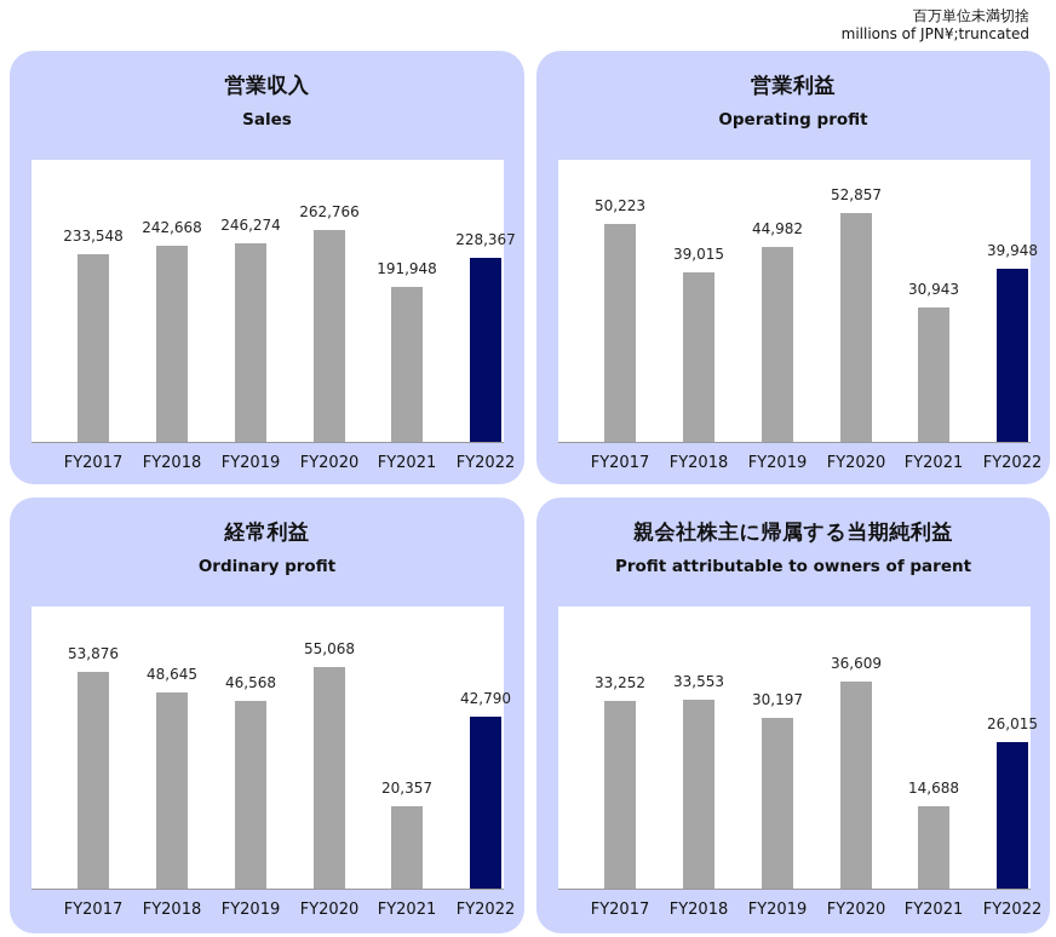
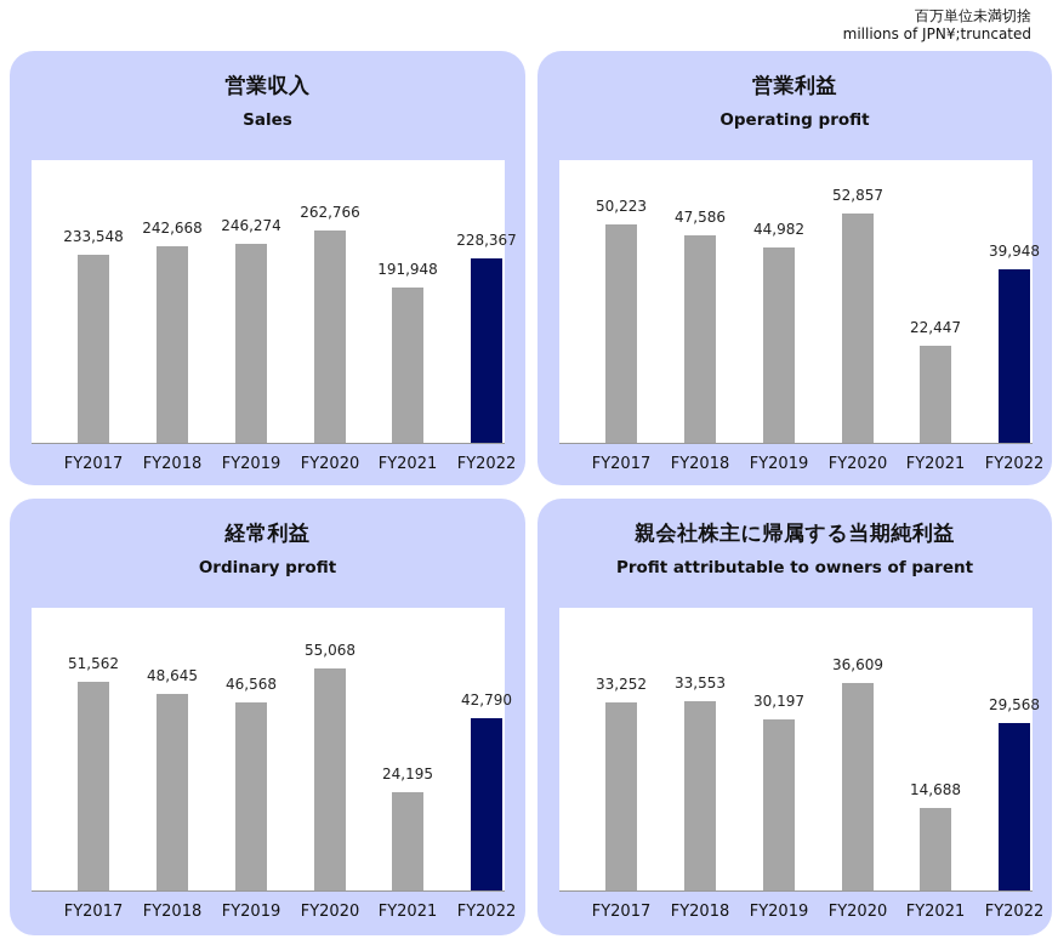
営業利益/FY2018: 39,015 -> 47,586
営業利益/FY2021: 30,943 -> 22,447
経常利益/FY2017: 53,876 -> 51,562
経常利益/FY2021: 20,357 -> 24,195
親会社株主に帰属する当期純利益/FY2022: 26,015 -> 29,568
